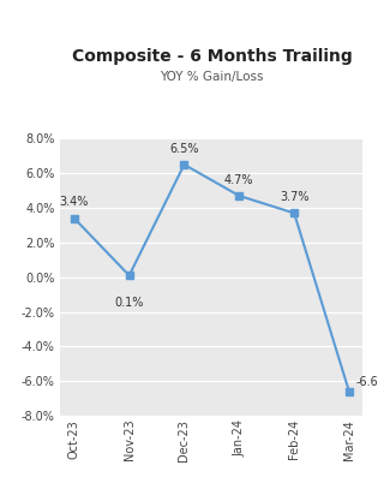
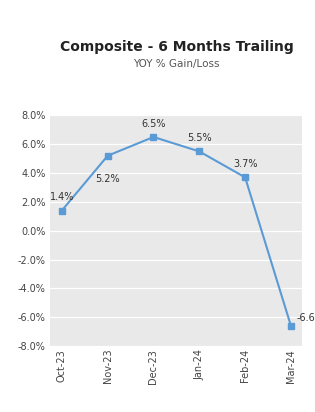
Oct-23: 3.4% -> 1.4%
Nov-23: 0.1% -> 5.2%
Jan-24: 4.7% -> 5.5%
